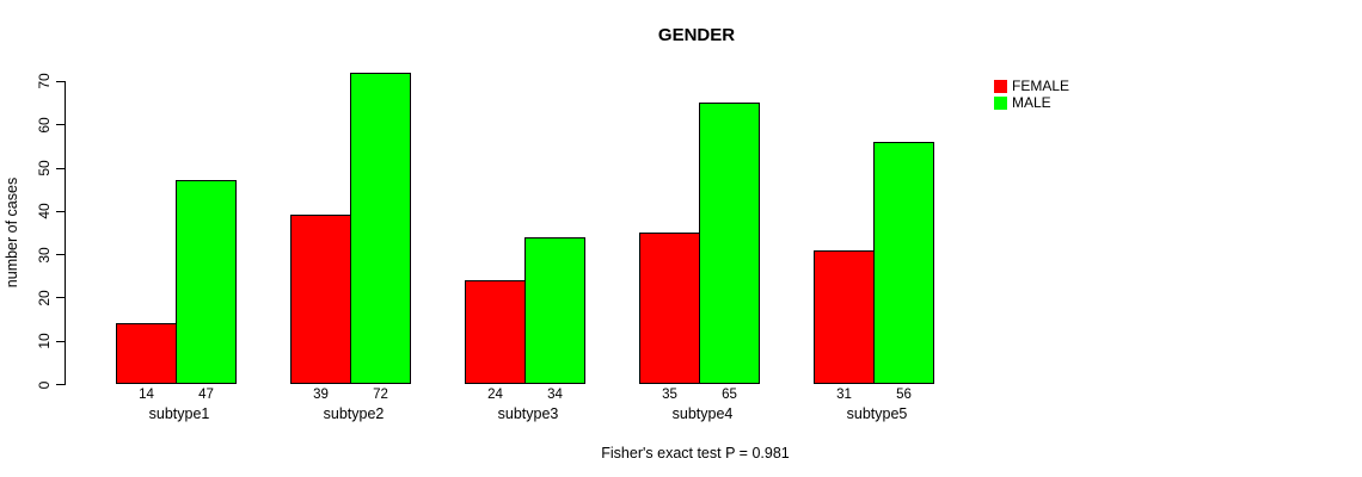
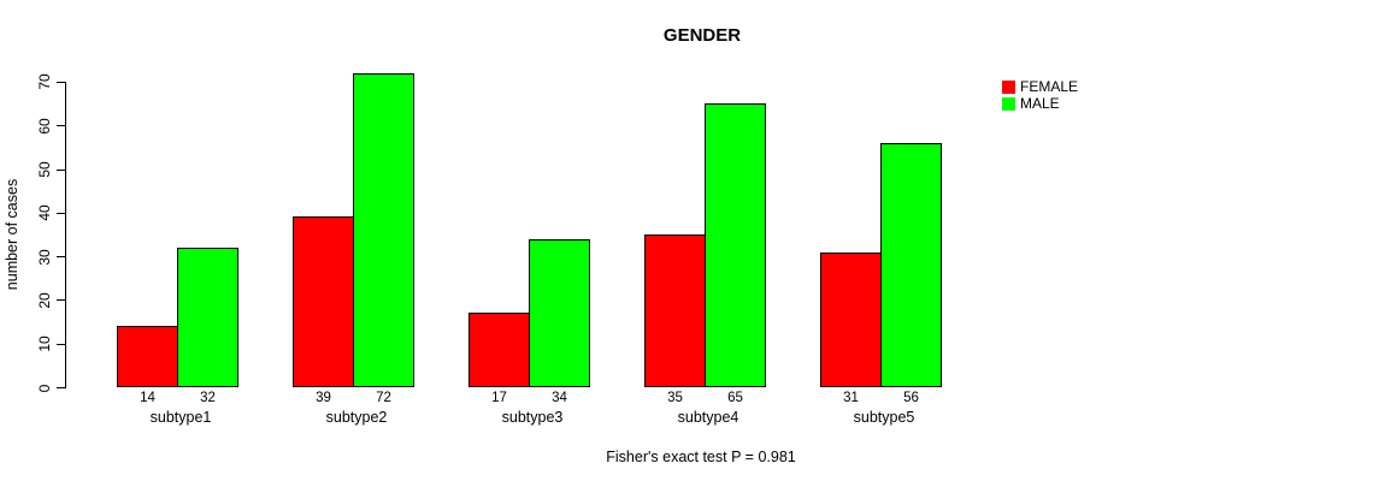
MALE/subtype1: 47 -> 32
FEMALE/subtype3: 24 -> 17
